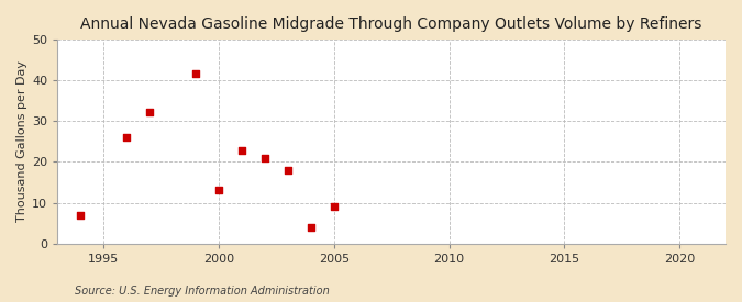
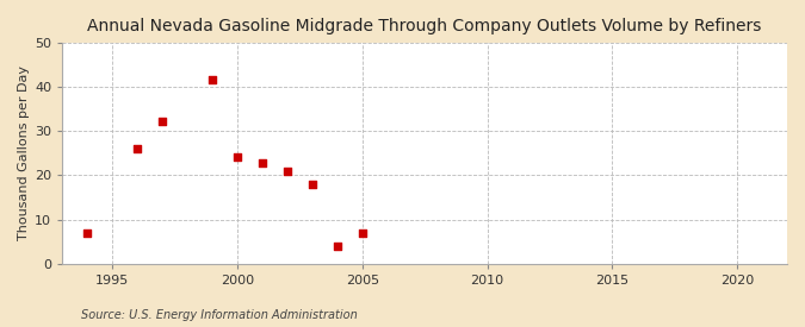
2000: 13.0 -> 24.0
2005: 9.0 -> 6.9
